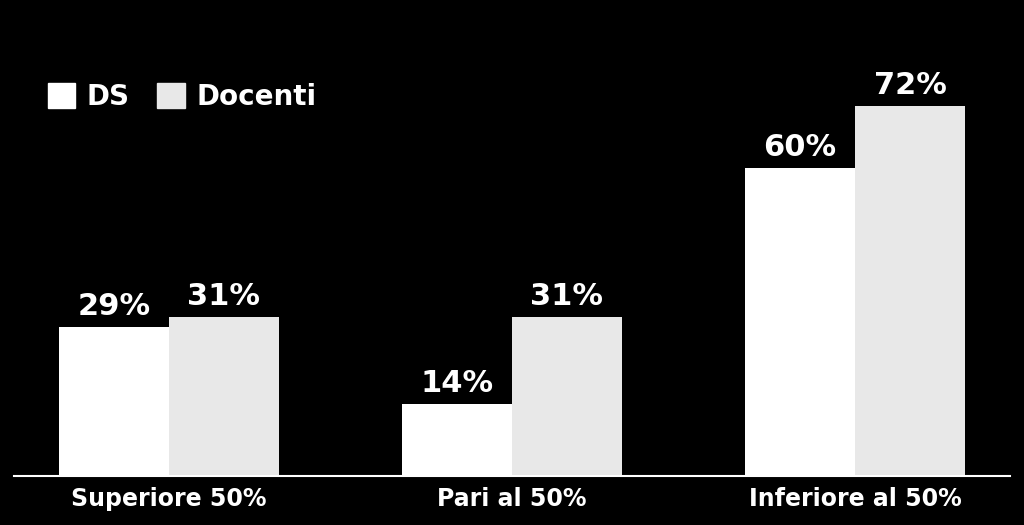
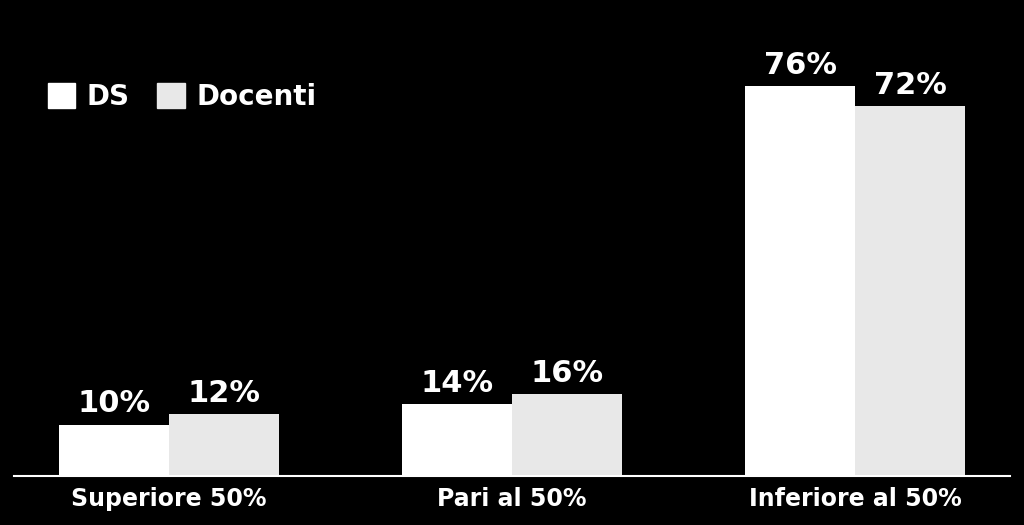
DS/Superiore 50%: 29% -> 10%
Docenti/Superiore 50%: 31% -> 12%
Docenti/Pari al 50%: 31% -> 16%
DS/Inferiore al 50%: 60% -> 76%
